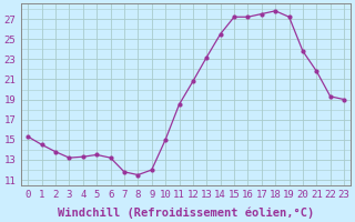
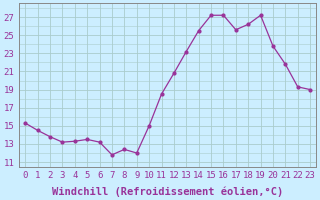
8: 11.5 -> 12.4
17: 27.5 -> 25.6
18: 27.8 -> 26.2
